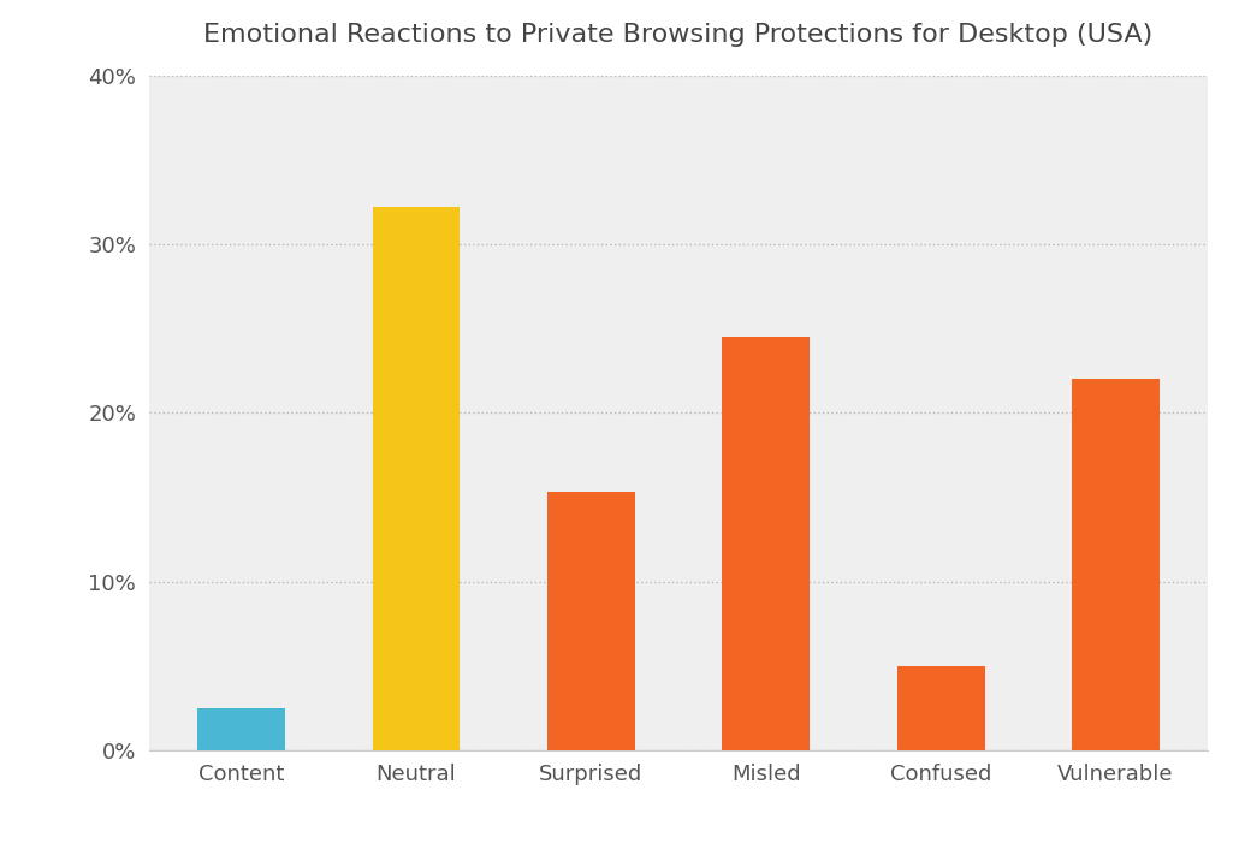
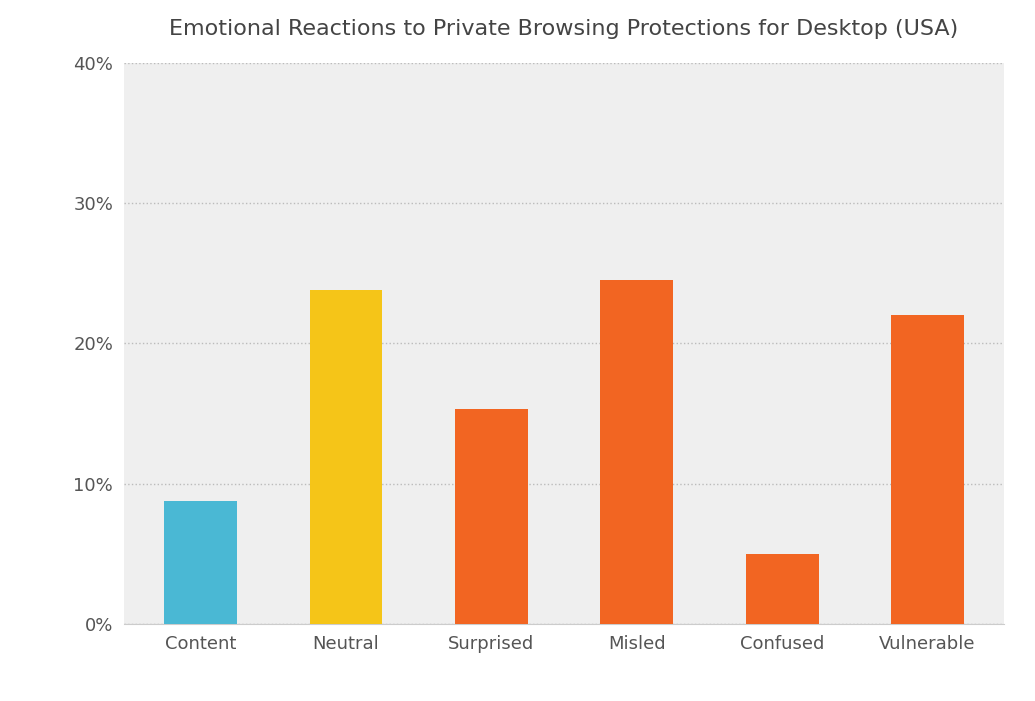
Content: 2.5% -> 8.8%
Neutral: 32.2% -> 23.8%
